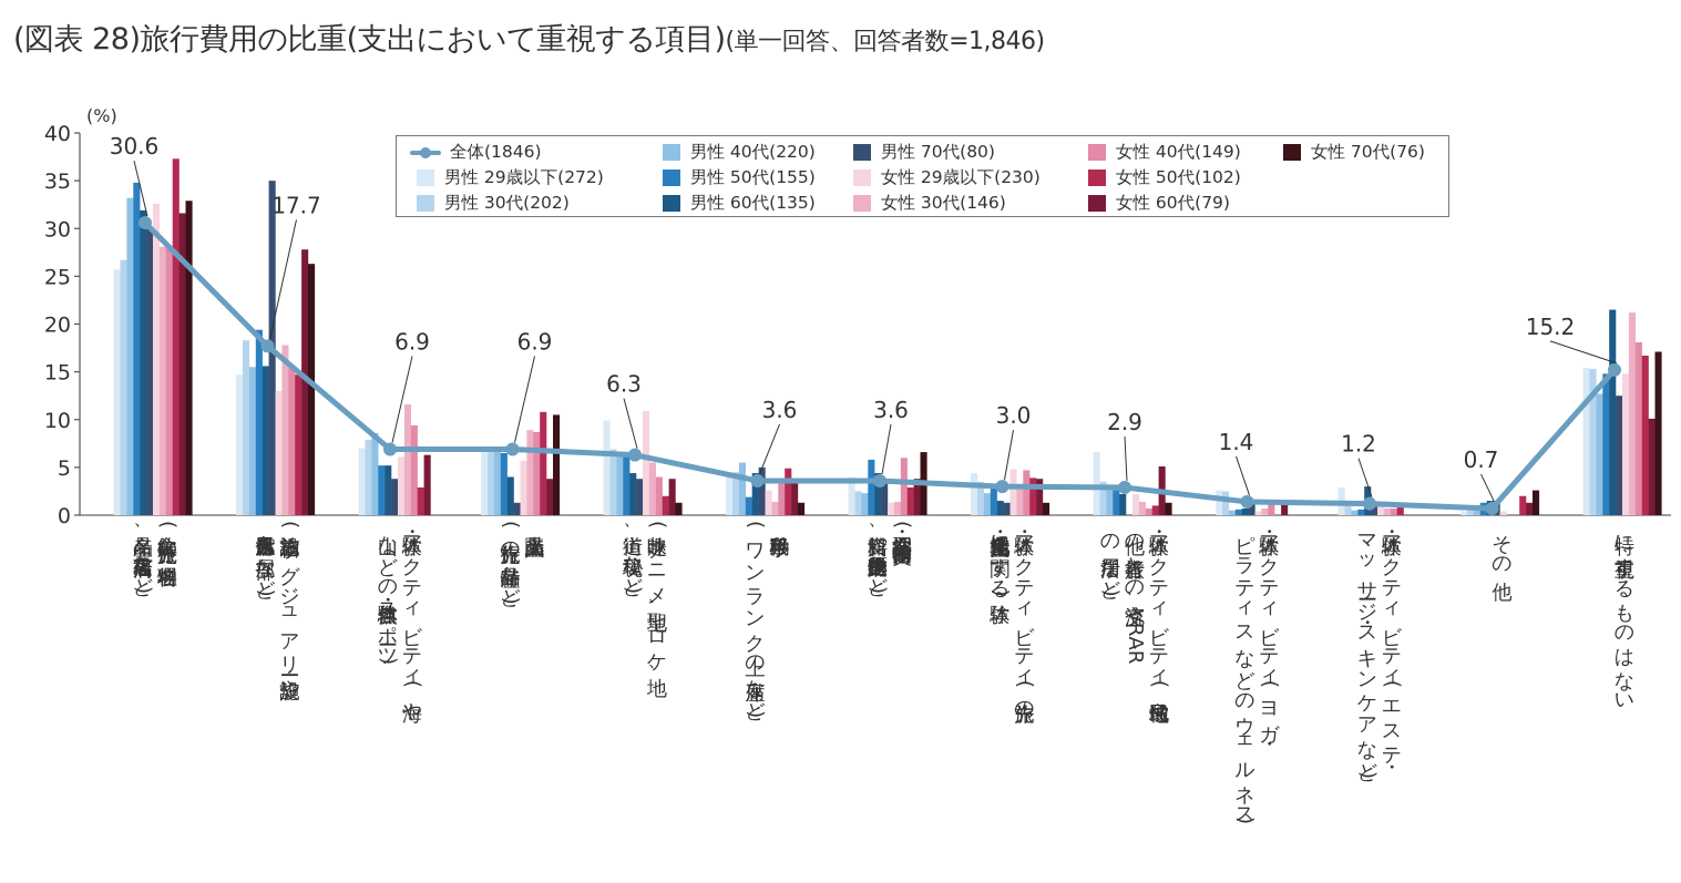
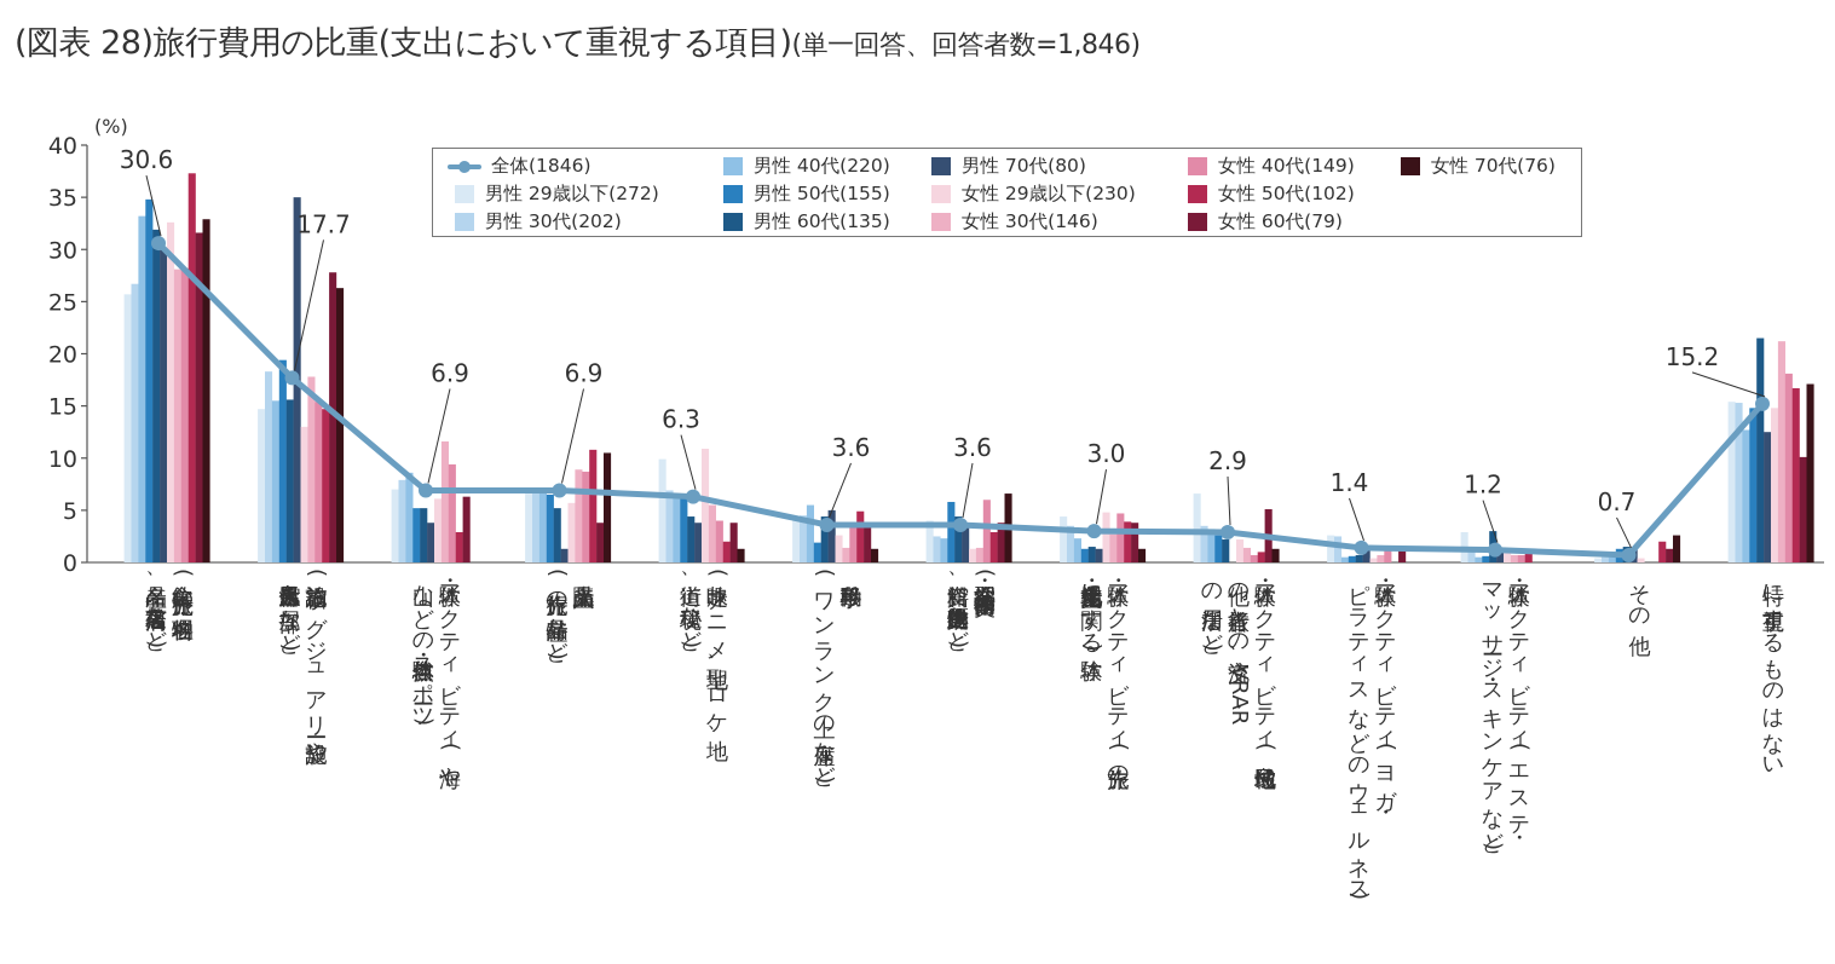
男性 60代(135)/土産品購入 (旅行先の特産品など): 4 -> 5
男性 50代(155)/体験・アクティビティ(旅先の 生活文化・地場産業に関する体験): 3 -> 1
